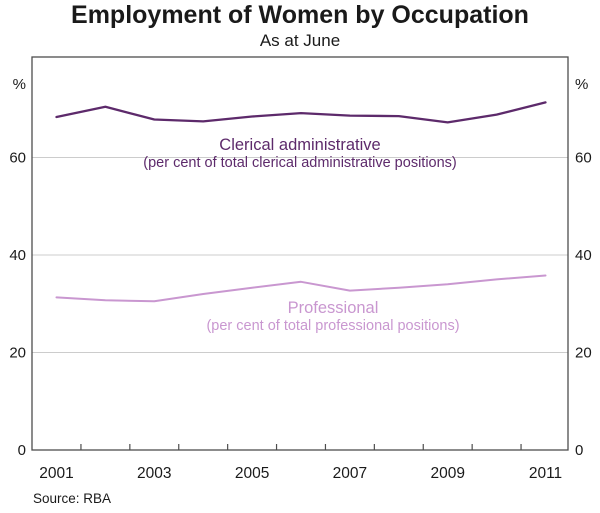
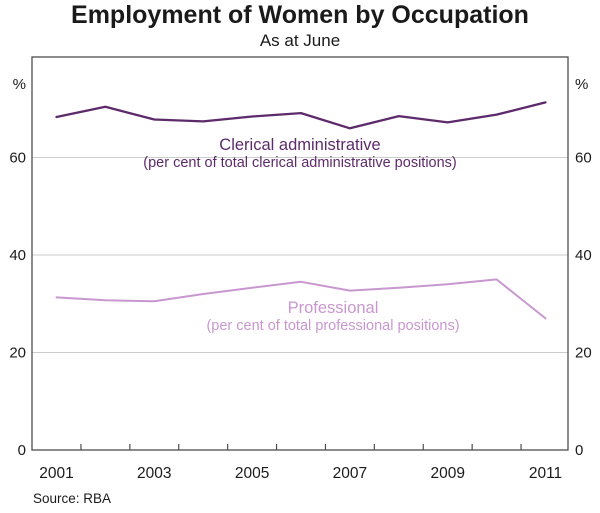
Clerical administrative/2007: 69 -> 66
Professional/2011: 36 -> 27
